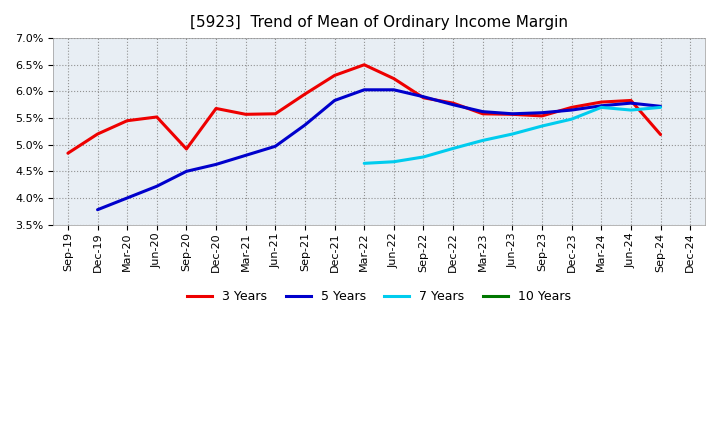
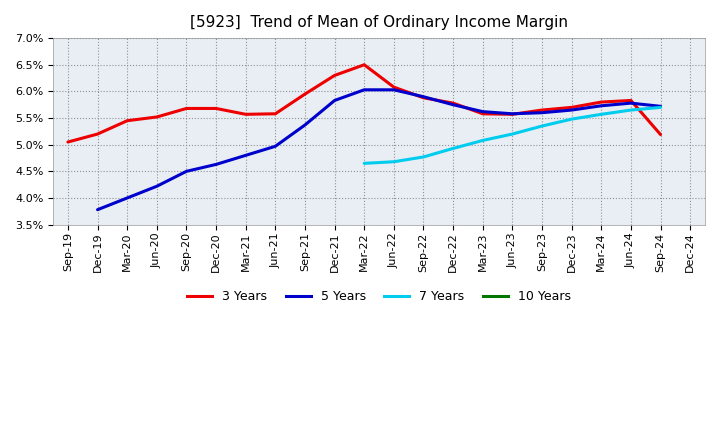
3 Years/Sep-19: 4.84% -> 5.05%
3 Years/Sep-20: 4.92% -> 5.68%
3 Years/Jun-22: 6.24% -> 6.08%
3 Years/Sep-23: 5.54% -> 5.65%
7 Years/Mar-24: 5.70% -> 5.57%
